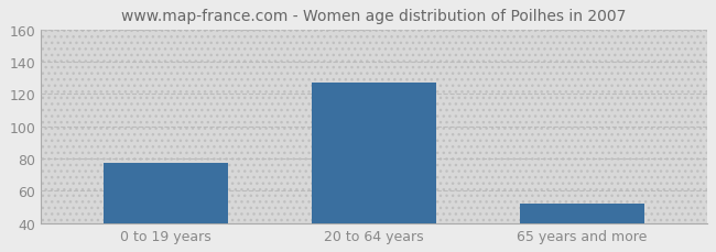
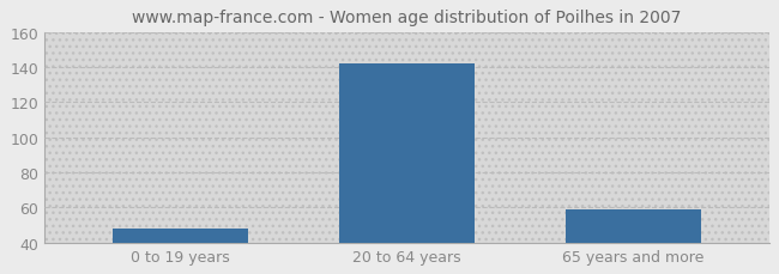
0 to 19 years: 77 -> 48
20 to 64 years: 127 -> 142
65 years and more: 52 -> 59
